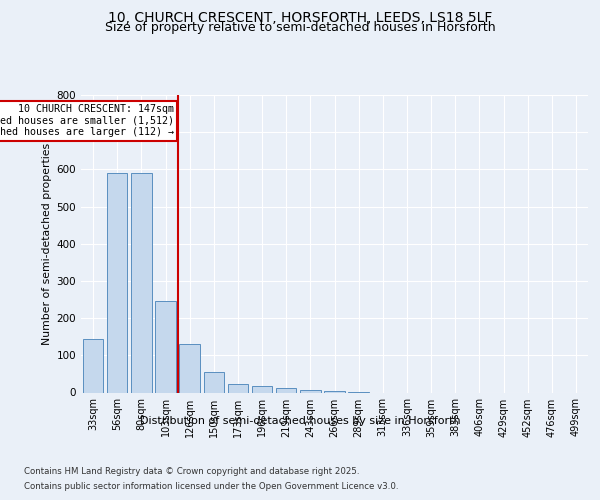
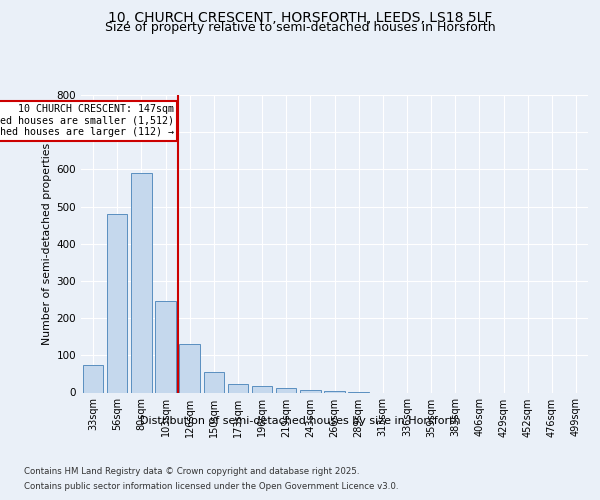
33sqm: 145 -> 75
56sqm: 590 -> 480
